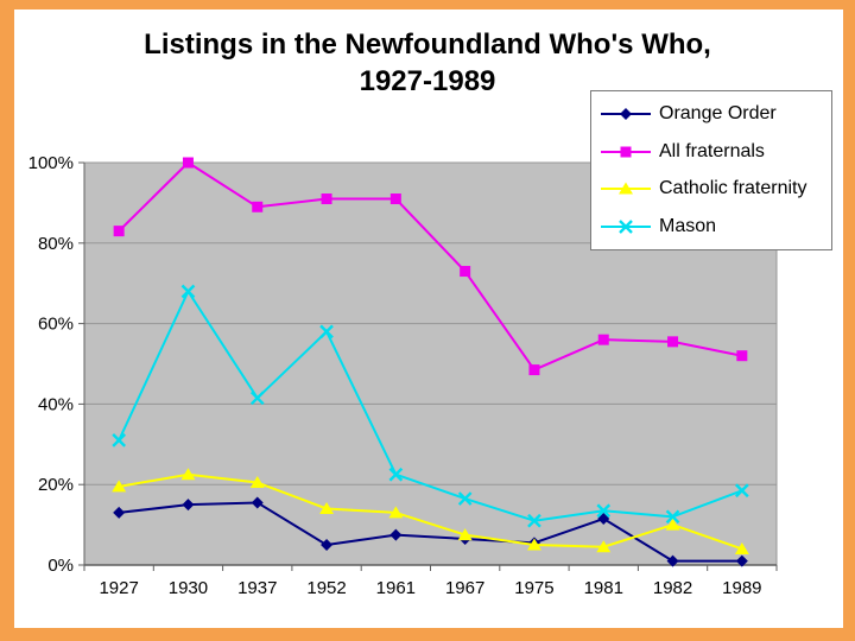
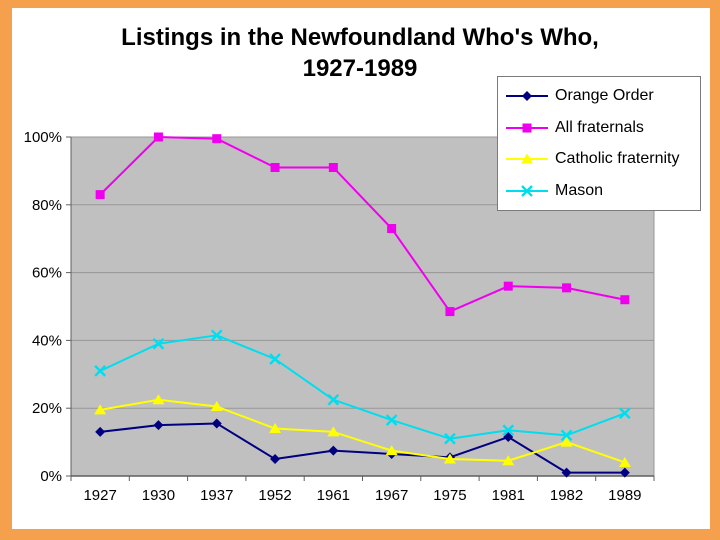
Mason/1930: 68% -> 39%
All fraternals/1937: 89% -> 100%
Mason/1952: 58% -> 34%
